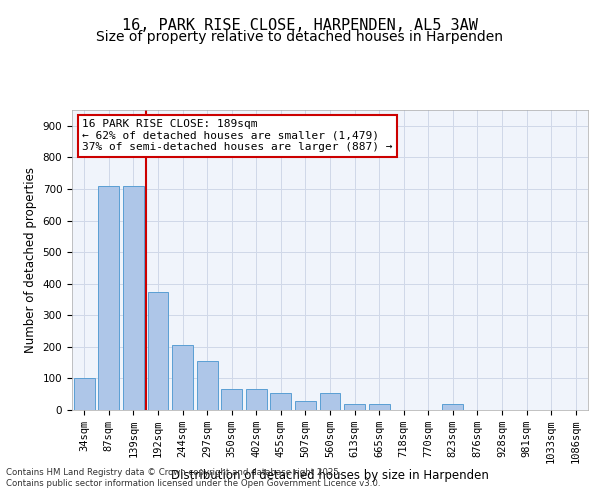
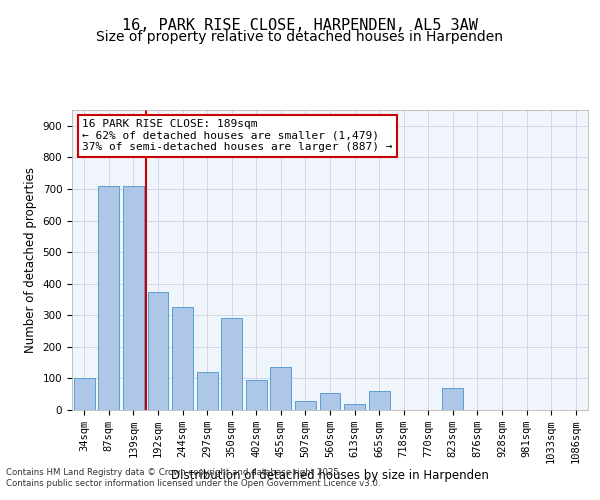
244sqm: 205 -> 325
297sqm: 155 -> 120
350sqm: 65 -> 290
402sqm: 65 -> 95
455sqm: 55 -> 135
665sqm: 20 -> 60
823sqm: 20 -> 70
